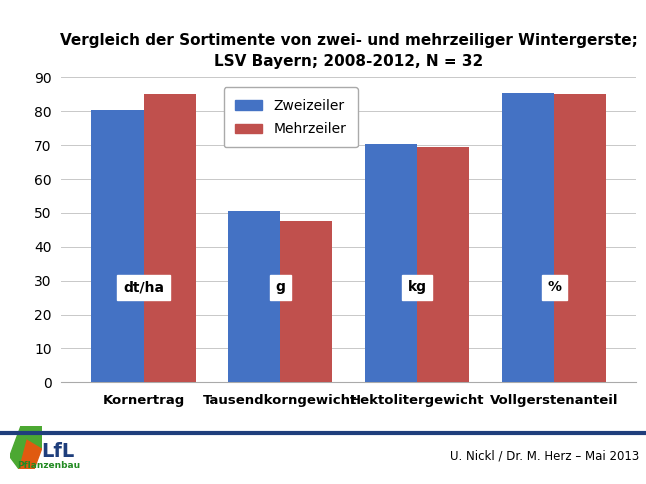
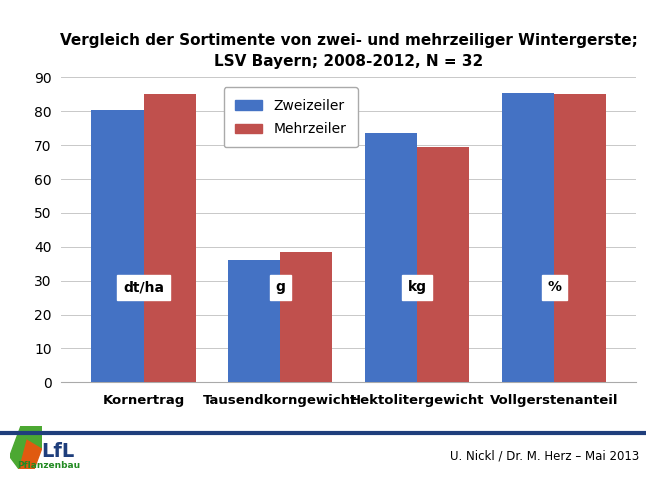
Zweizeiler/Tausendkorngewicht: 50.5 -> 36.0
Mehrzeiler/Tausendkorngewicht: 47.5 -> 38.5
Zweizeiler/Hektolitergewicht: 70.5 -> 73.5
